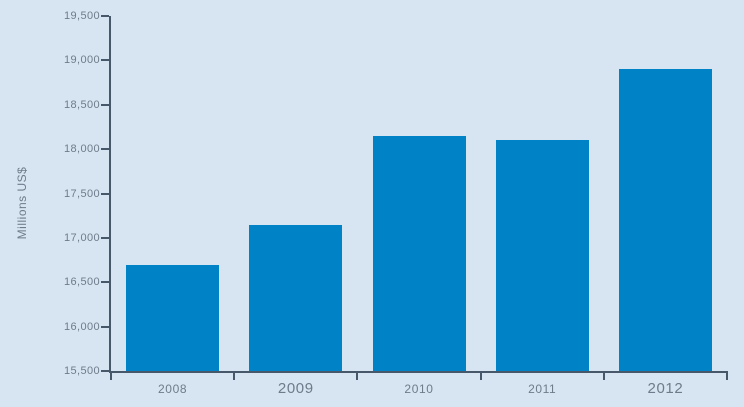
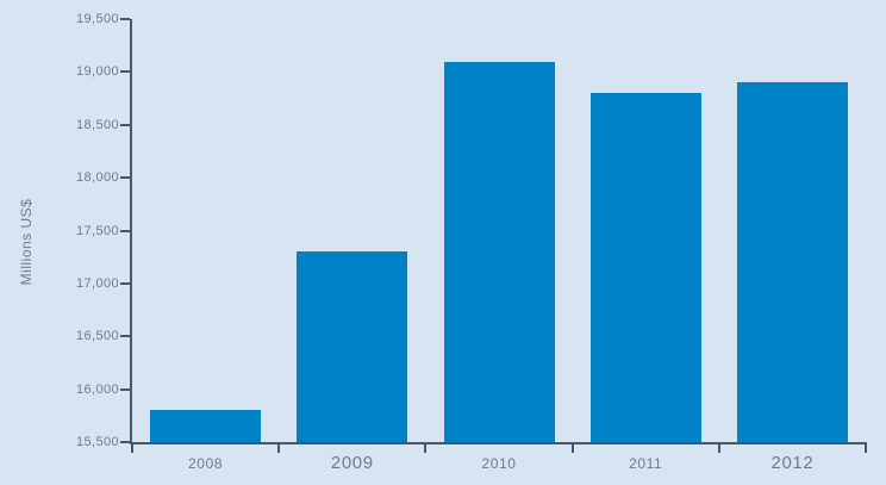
2008: 16700 -> 15800
2009: 17200 -> 17300
2010: 18200 -> 19100
2011: 18100 -> 18800
